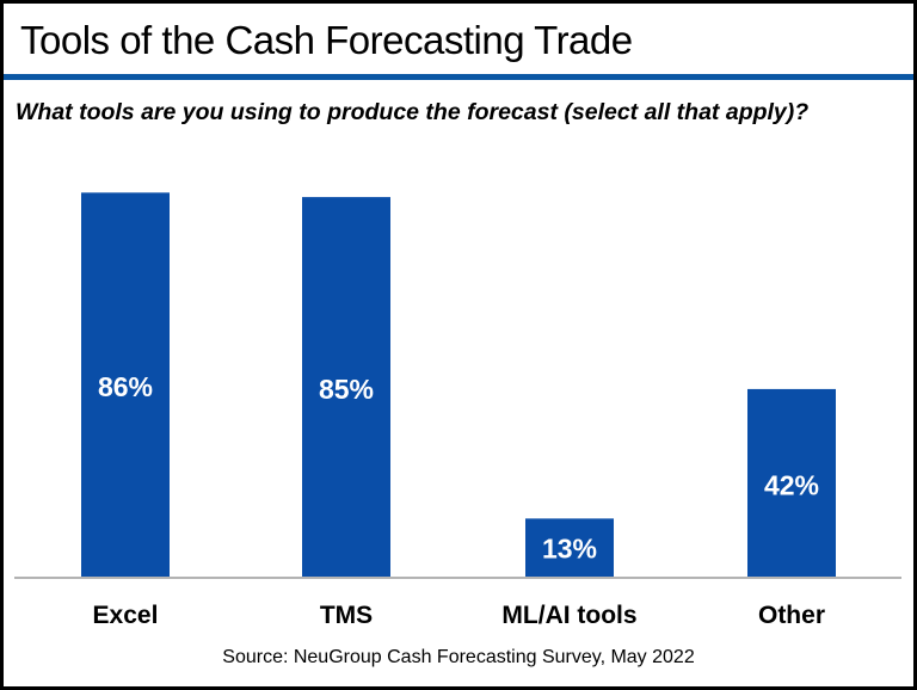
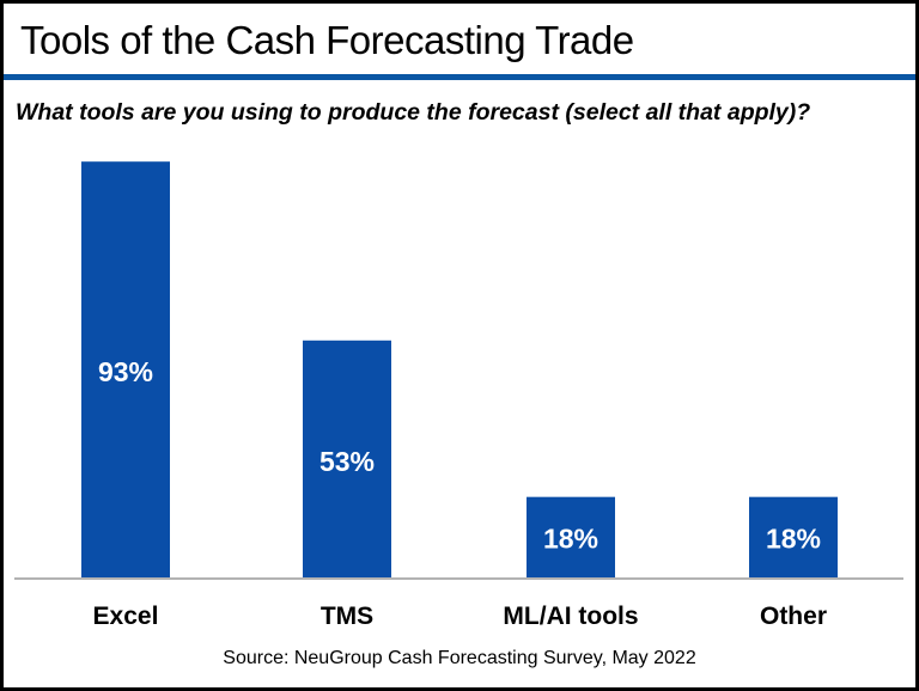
Excel: 86% -> 93%
TMS: 85% -> 53%
ML/AI tools: 13% -> 18%
Other: 42% -> 18%
